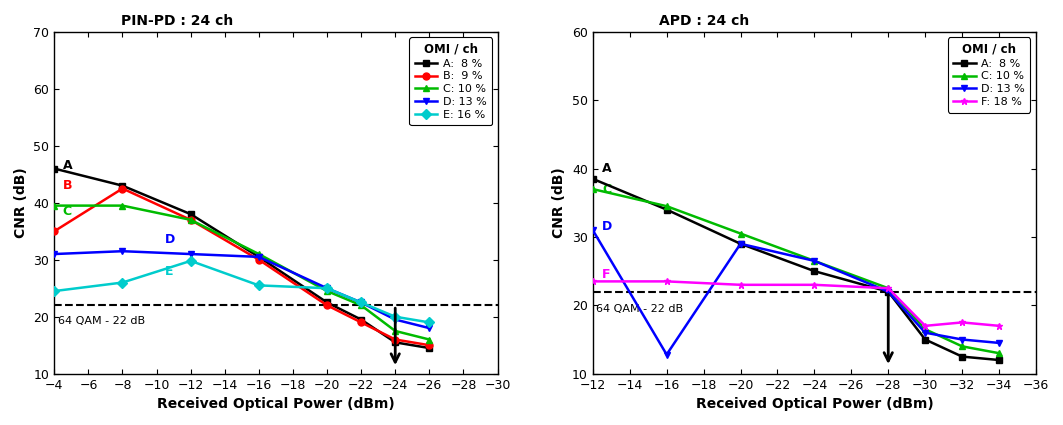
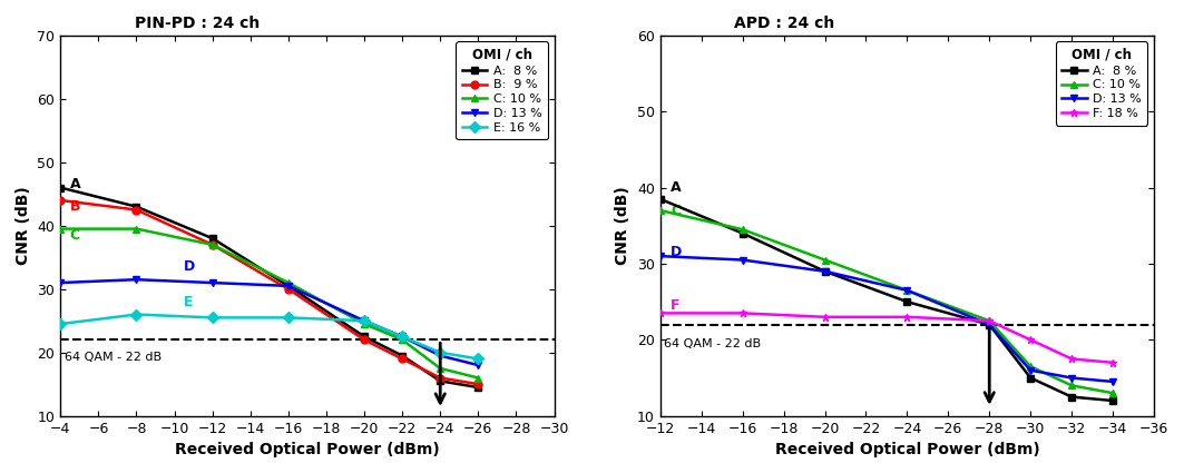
PIN-PD : 24 ch/B: 9 %/−4: 35.0 -> 44.0
PIN-PD : 24 ch/E: 16 %/−12: 29.8 -> 25.5
APD : 24 ch/D: 13 %/−16: 12.8 -> 30.5
APD : 24 ch/F: 18 %/−30: 17.0 -> 20.0
